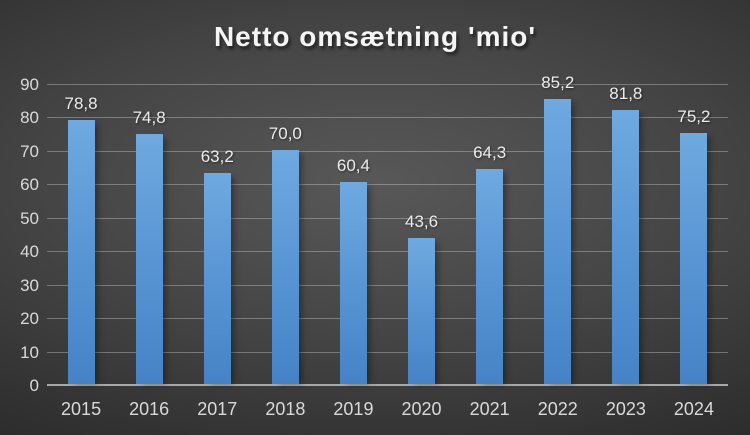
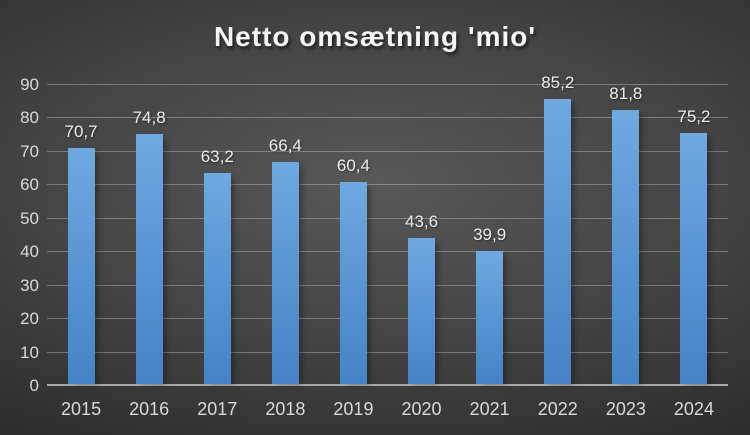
2015: 78,8 -> 70,7
2018: 70,0 -> 66,4
2021: 64,3 -> 39,9
